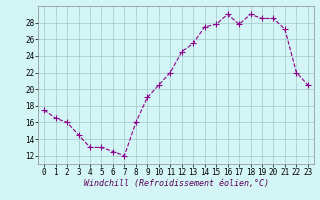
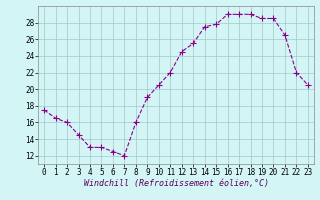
17: 27.8 -> 29.0
21: 27.2 -> 26.5
